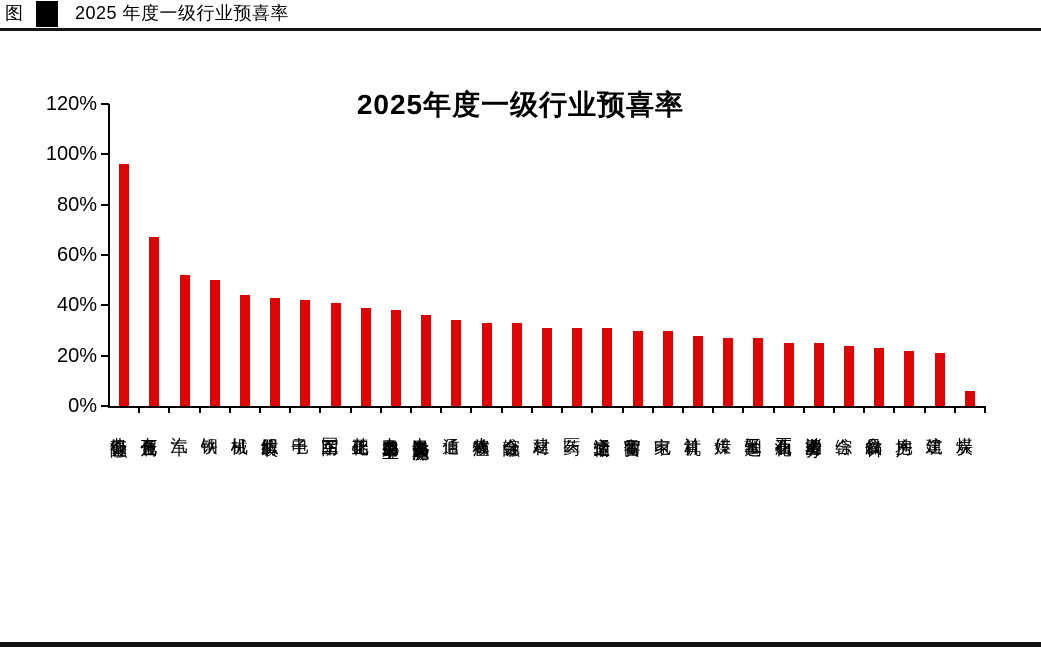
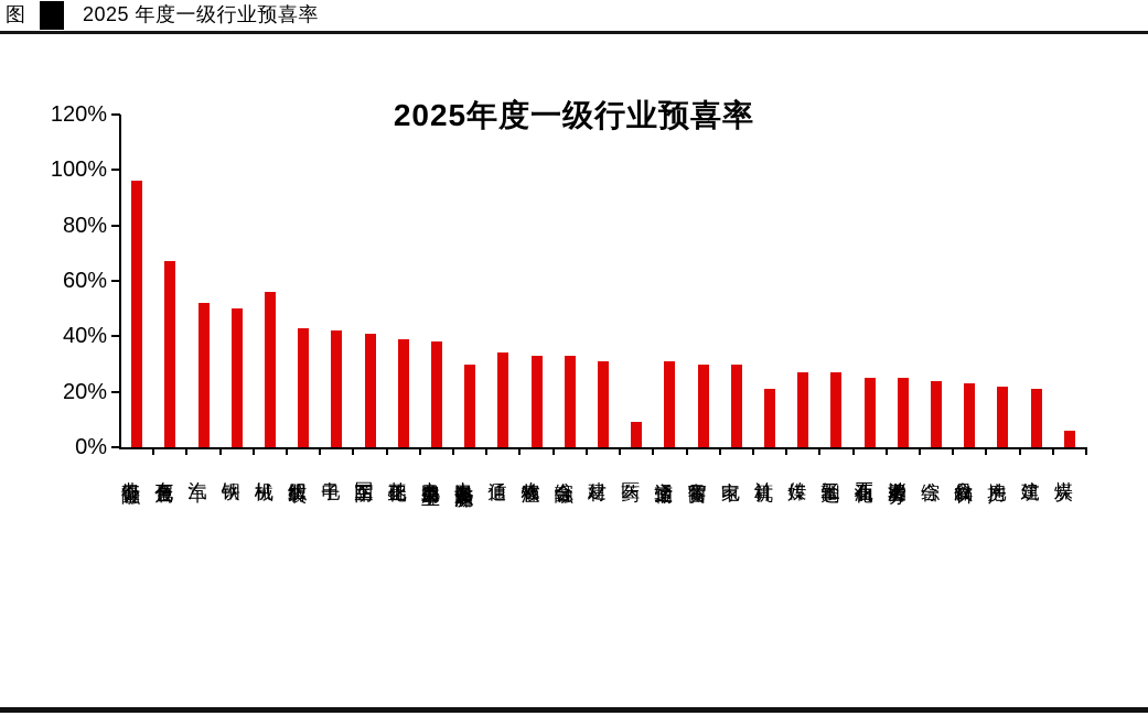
机械: 44% -> 56%
电力设备及新能源: 36% -> 30%
医药: 31% -> 9%
计算机: 28% -> 21%
